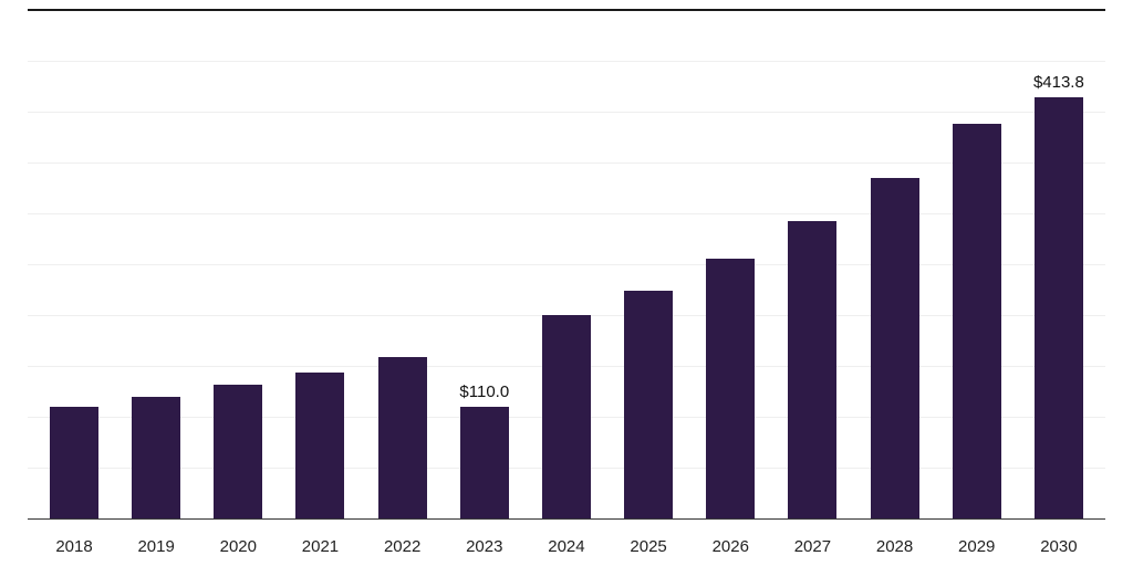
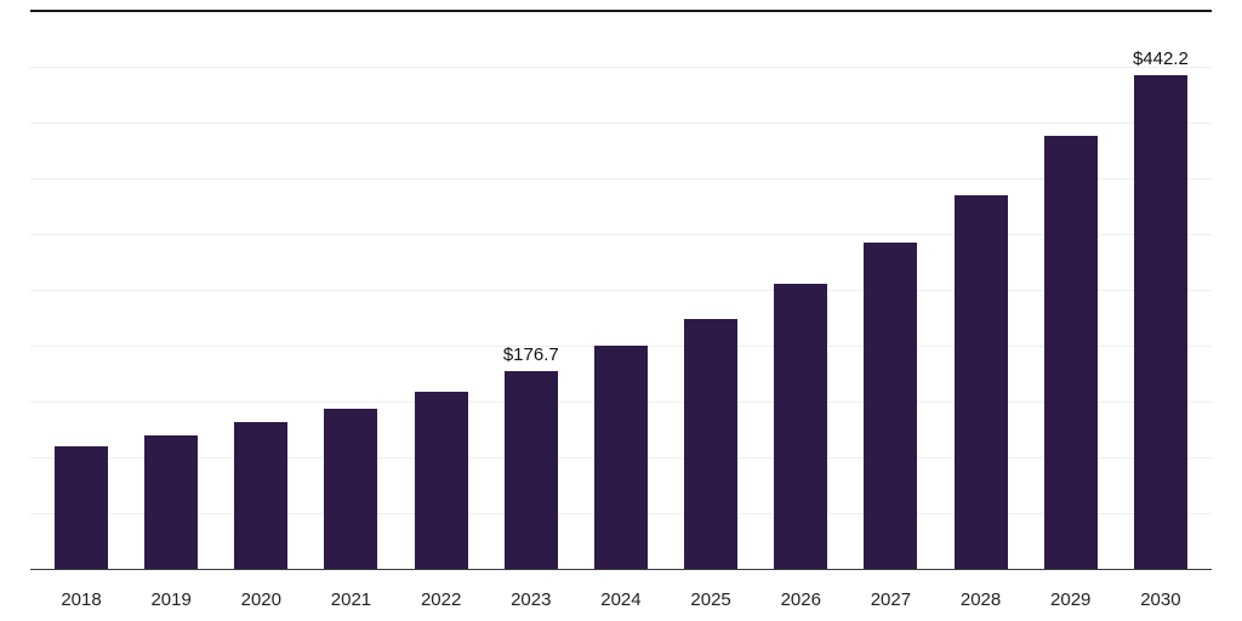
2023: $110.0 -> $176.7
2030: $413.8 -> $442.2
